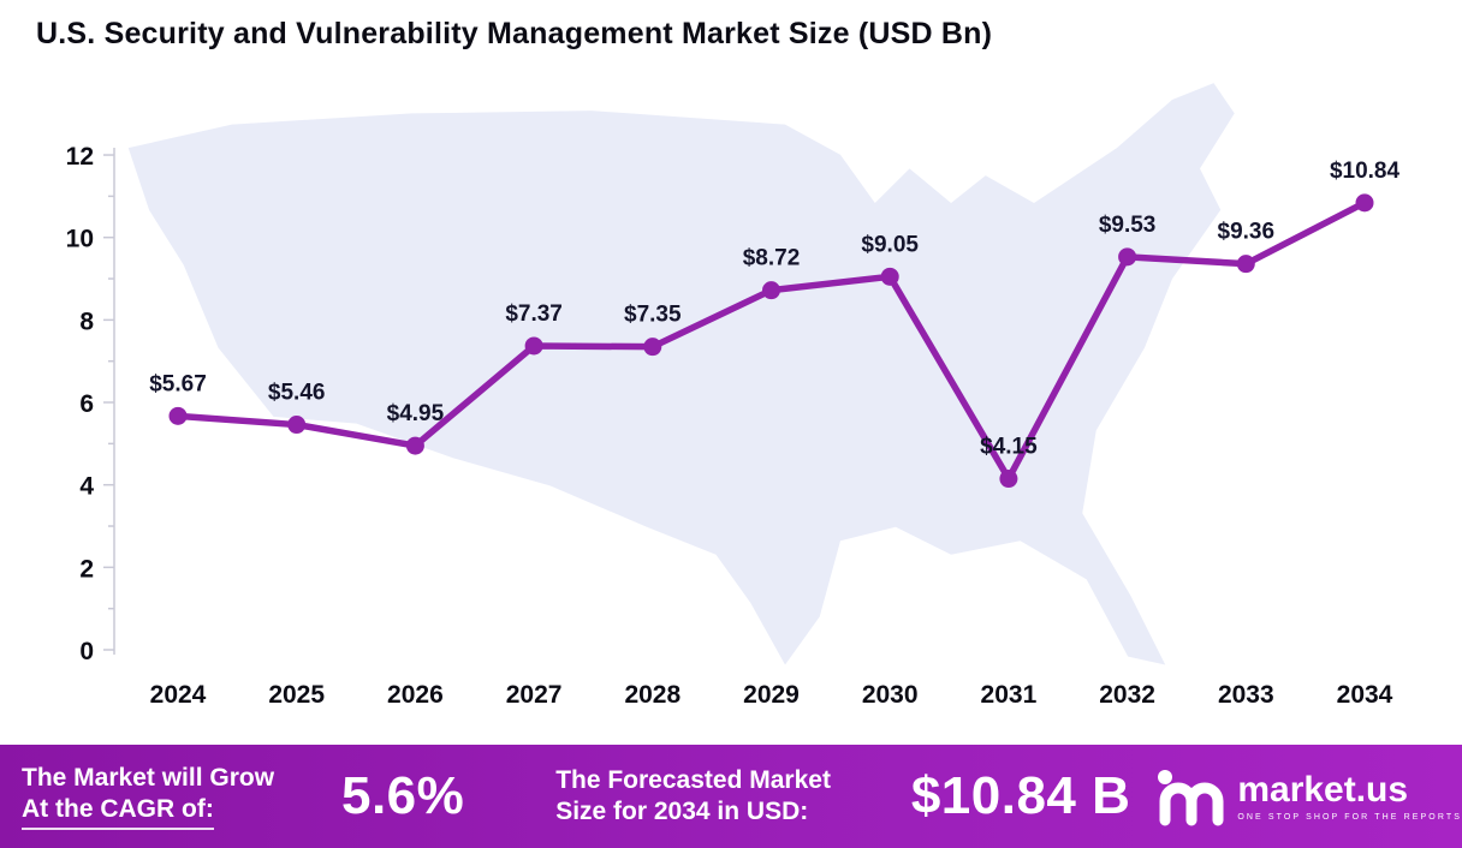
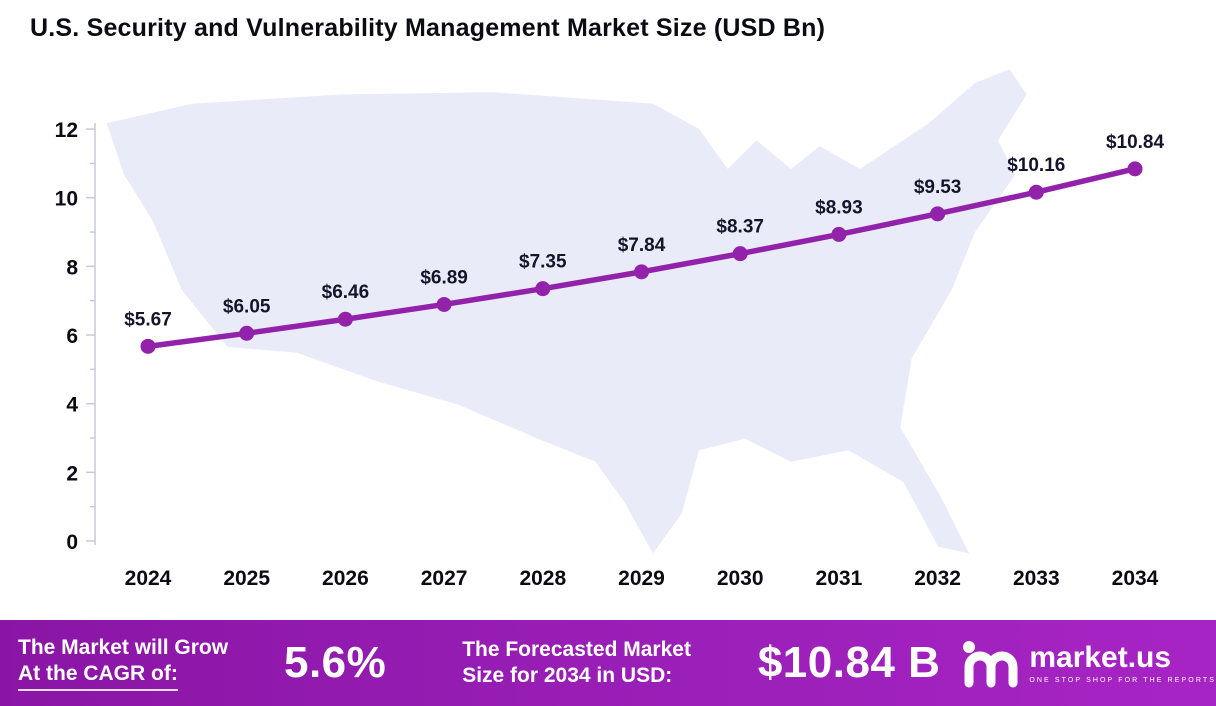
2025: $5.46 -> $6.05
2026: $4.95 -> $6.46
2027: $7.37 -> $6.89
2029: $8.72 -> $7.84
2030: $9.05 -> $8.37
2031: $4.15 -> $8.93
2033: $9.36 -> $10.16
